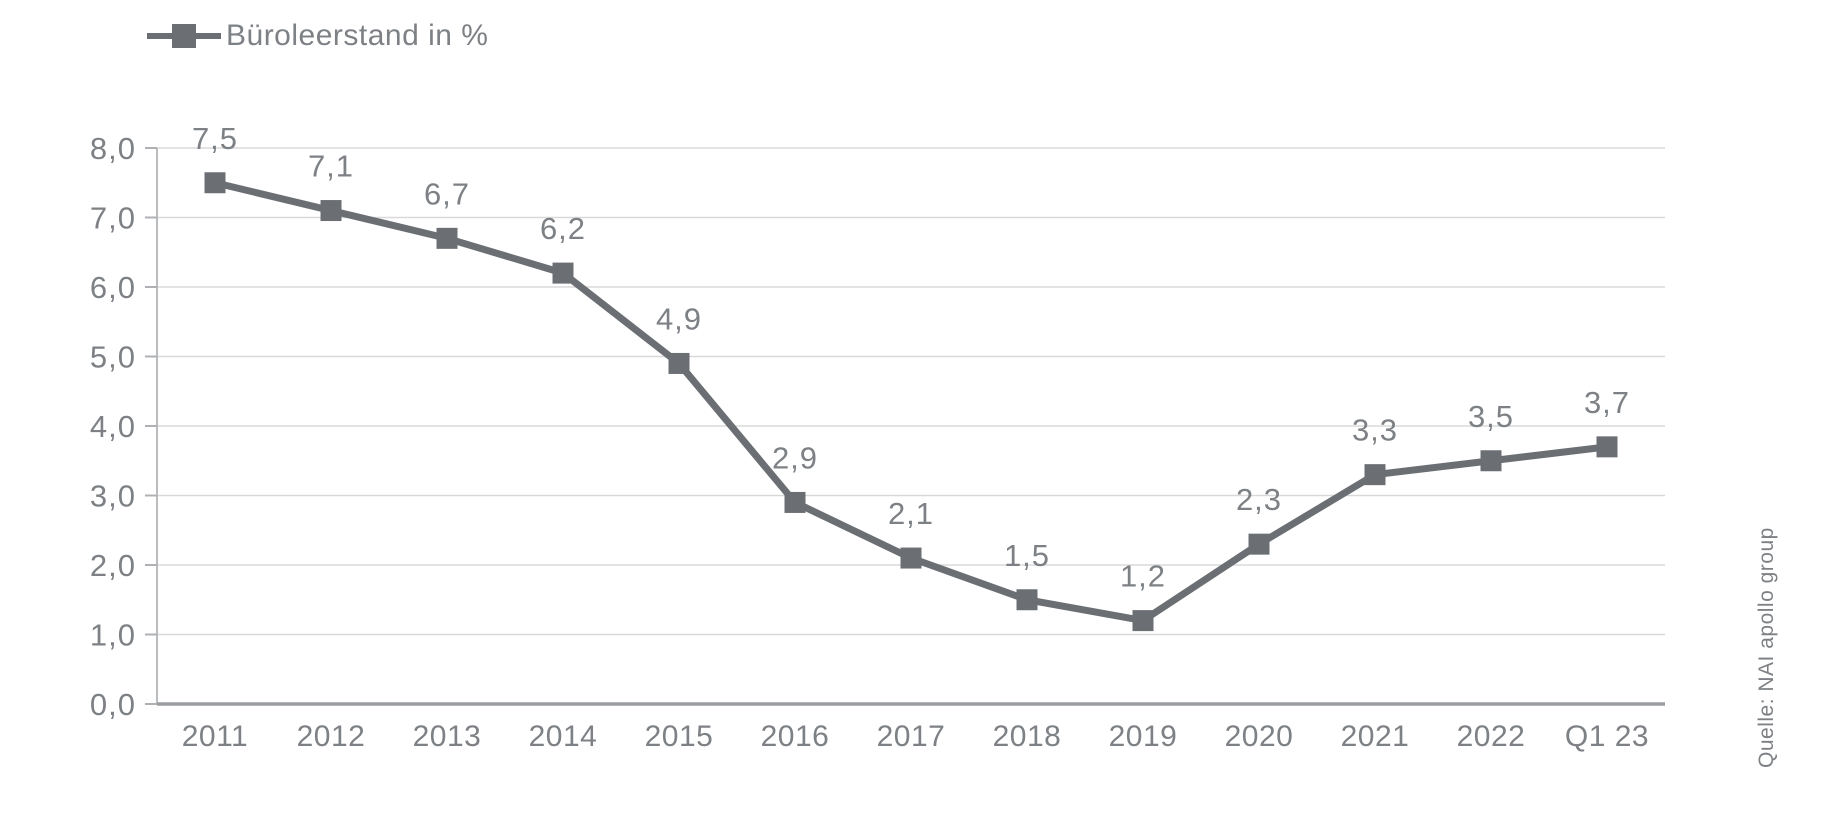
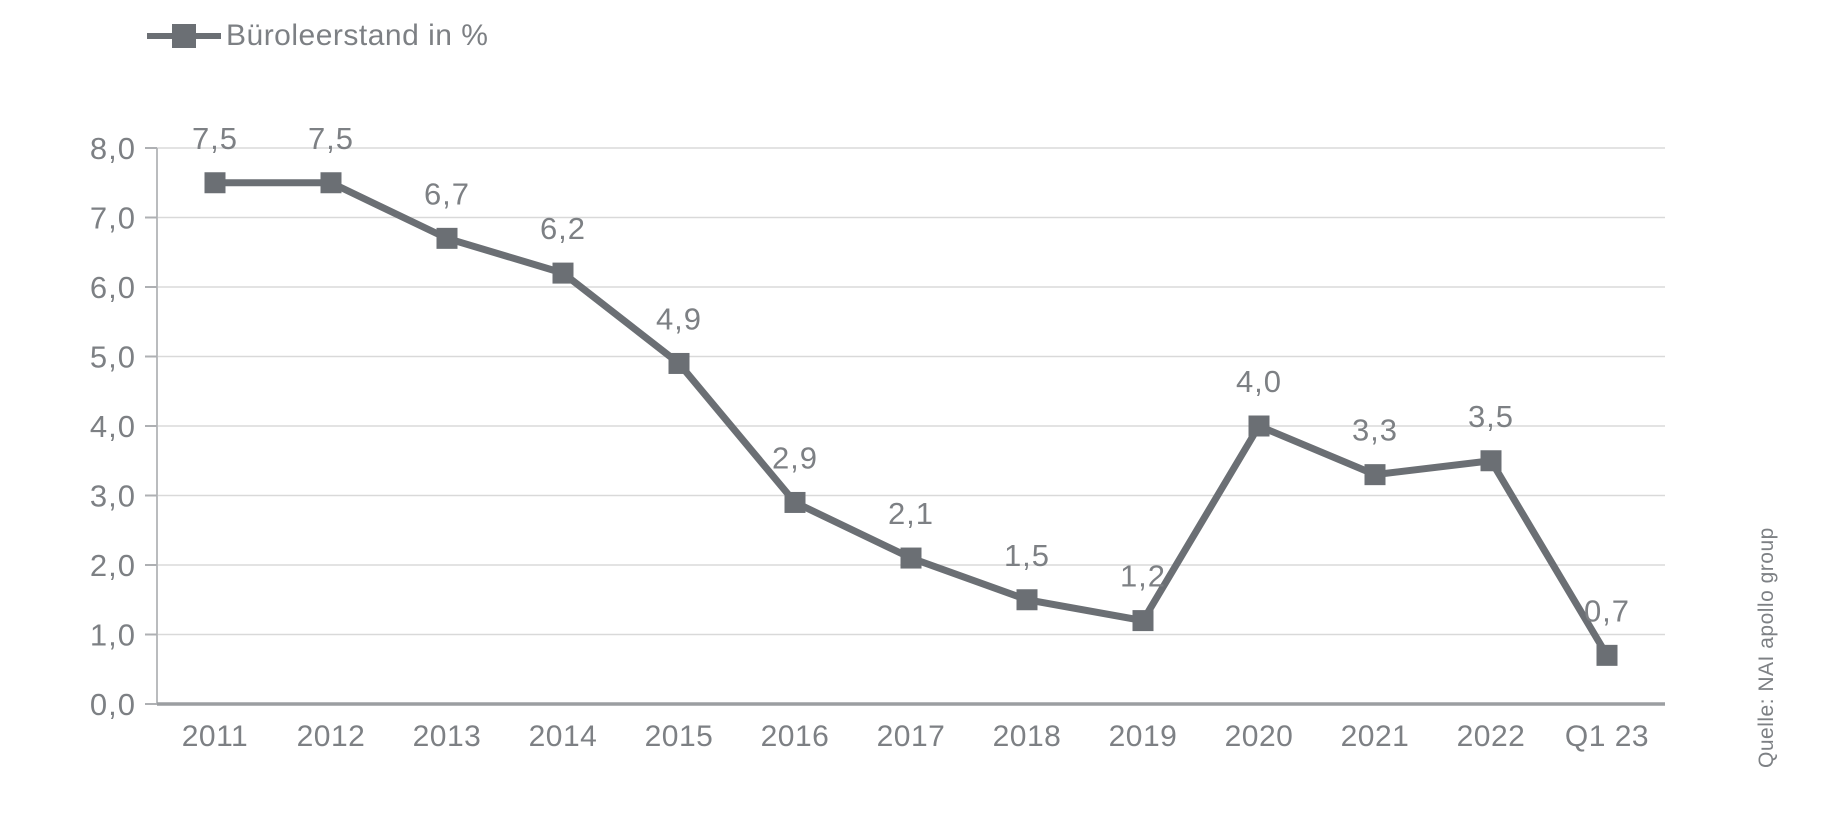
2012: 7,1 -> 7,5
2020: 2,3 -> 4,0
Q1 23: 3,7 -> 0,7
